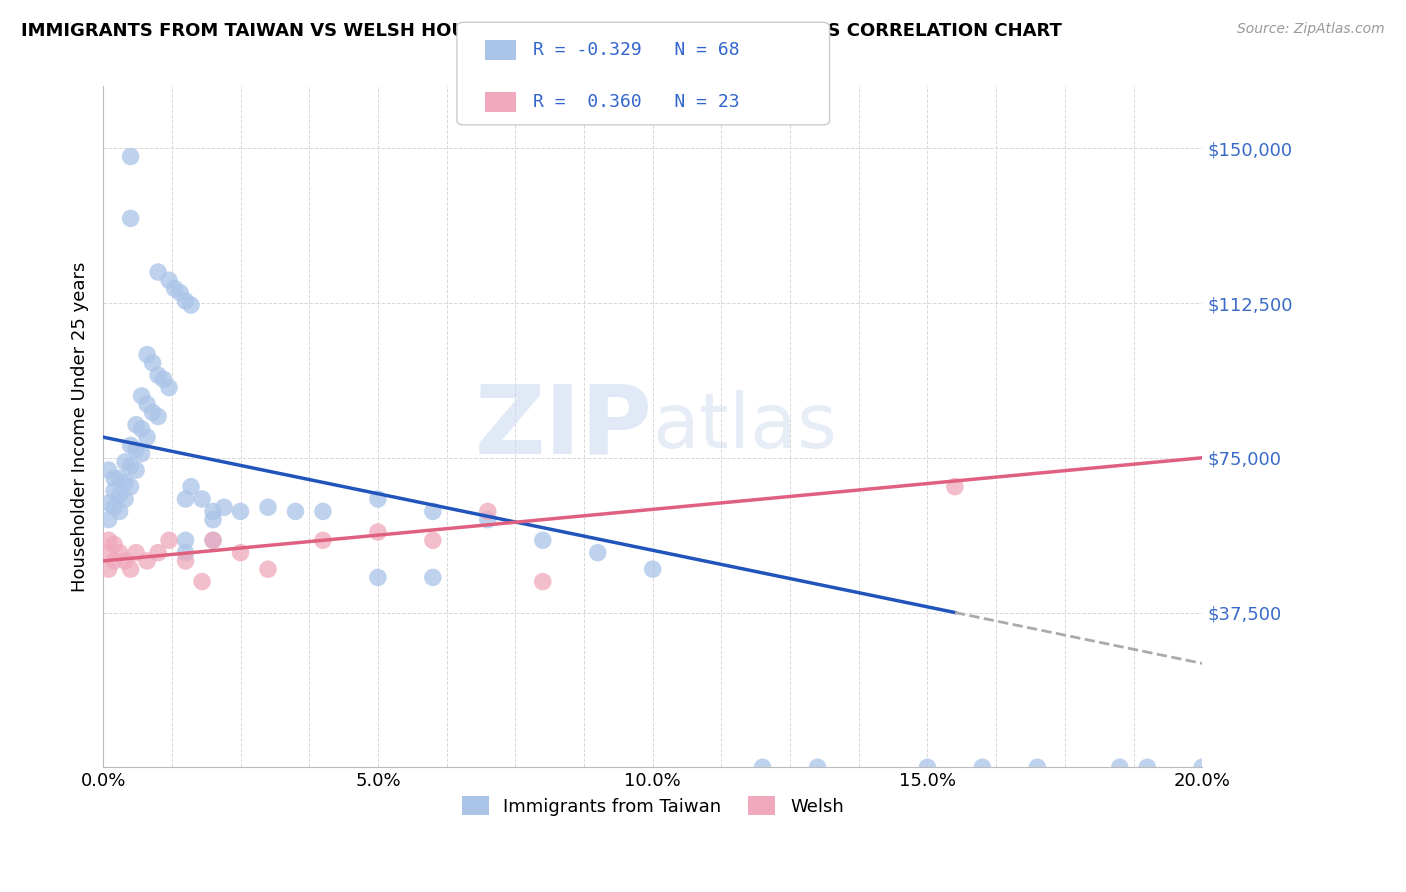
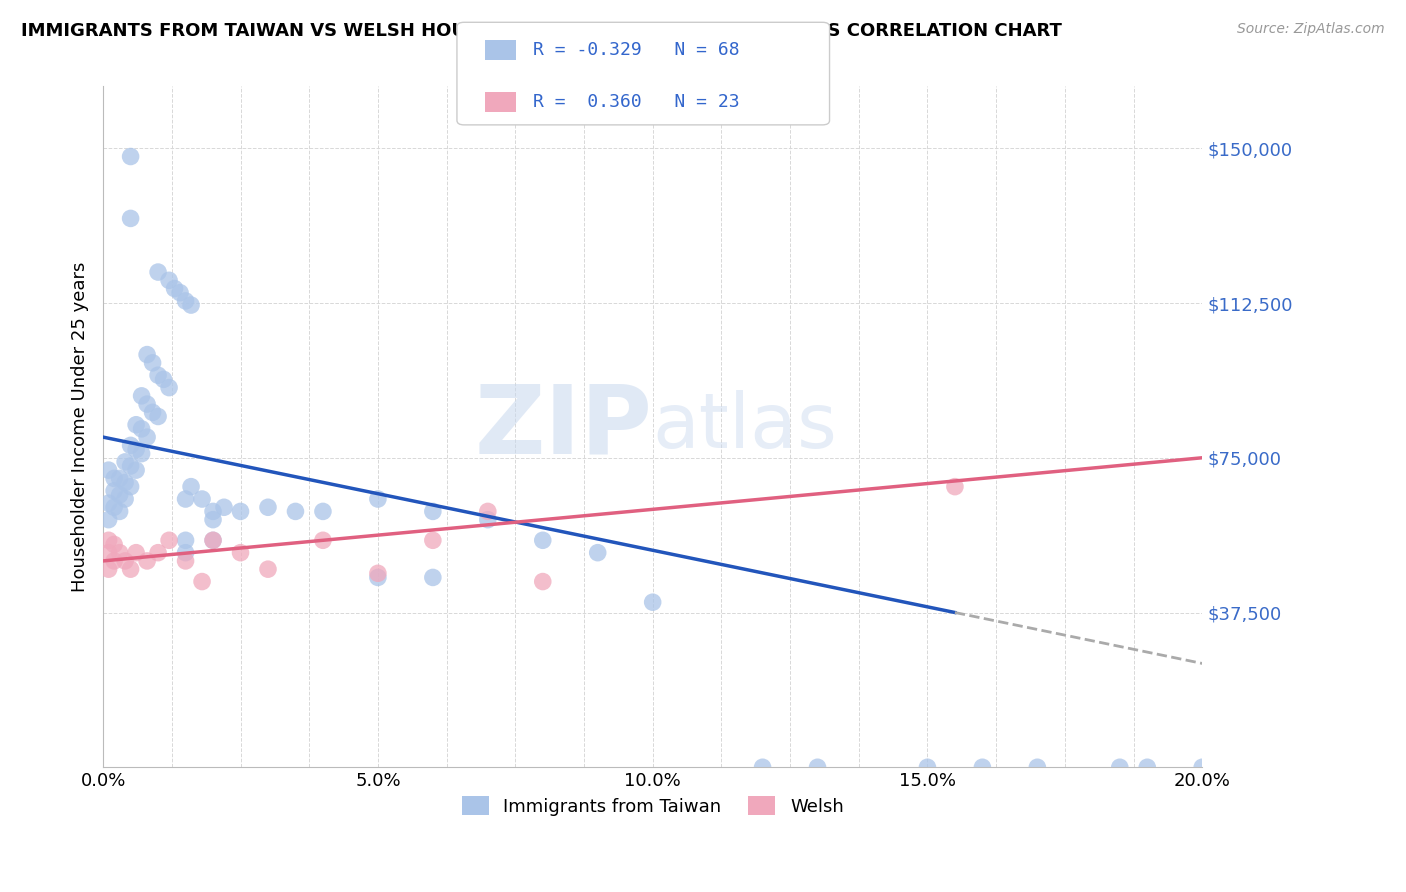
Welsh/5.0%: $57,000 -> $47,000
Immigrants from Taiwan/10.0%: $48,000 -> $40,000
